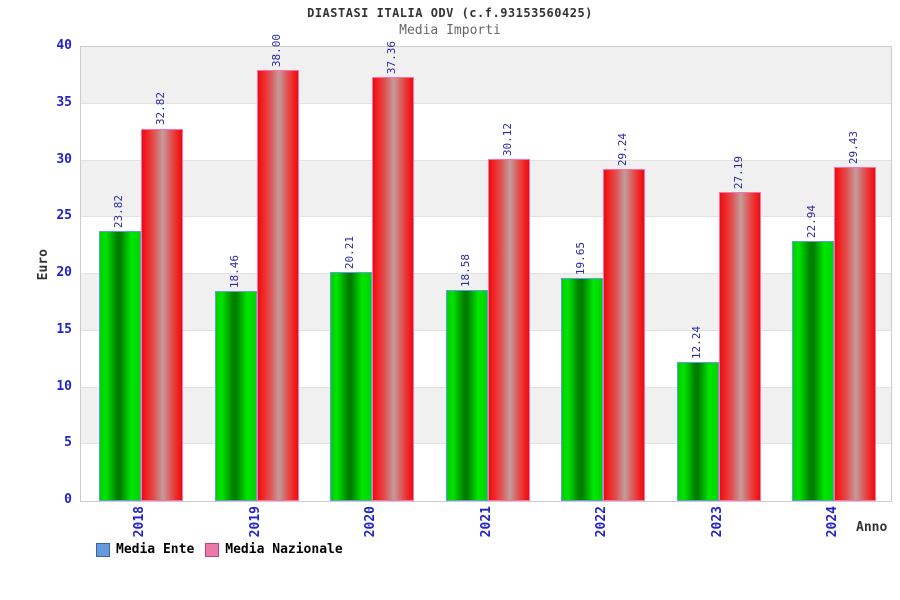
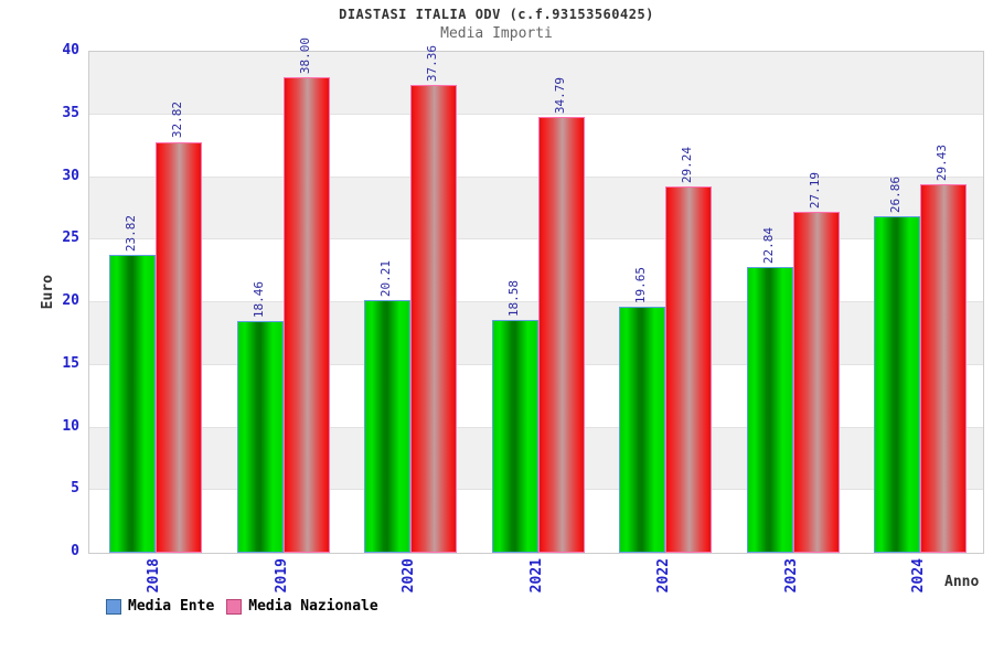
Media Nazionale/2021: 30.12 -> 34.79
Media Ente/2023: 12.24 -> 22.84
Media Ente/2024: 22.94 -> 26.86
